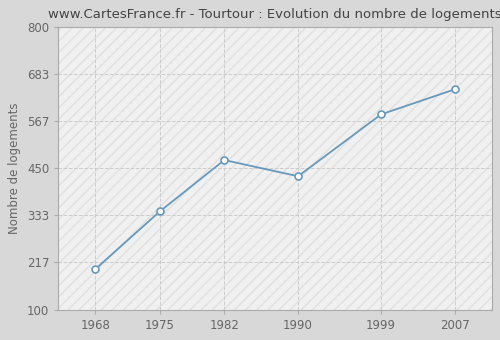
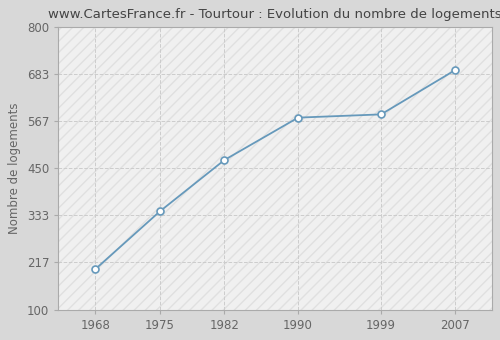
1990: 430 -> 575
2007: 645 -> 692
